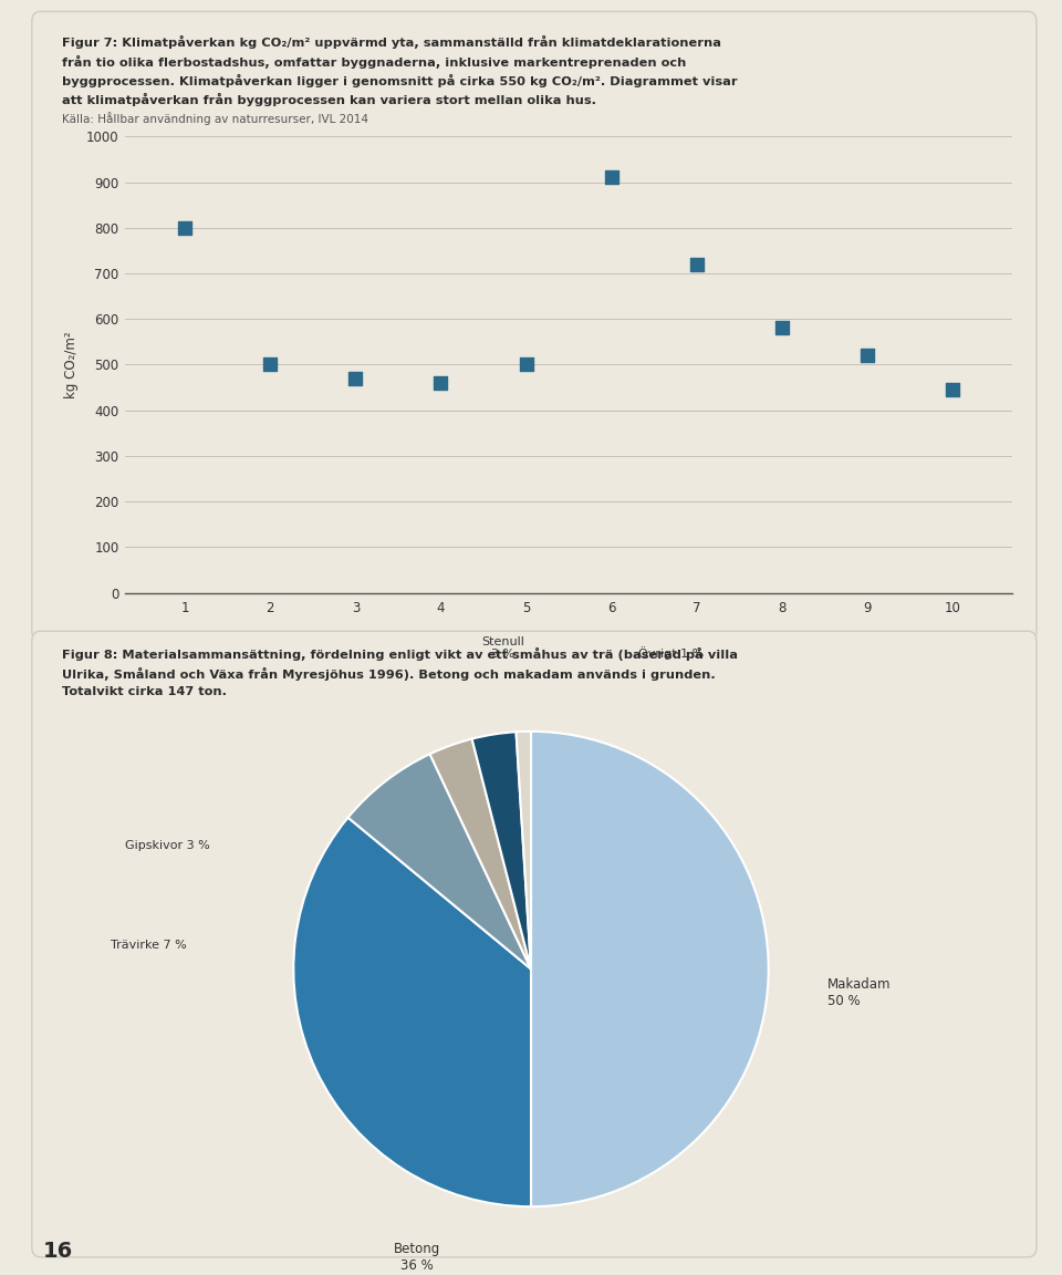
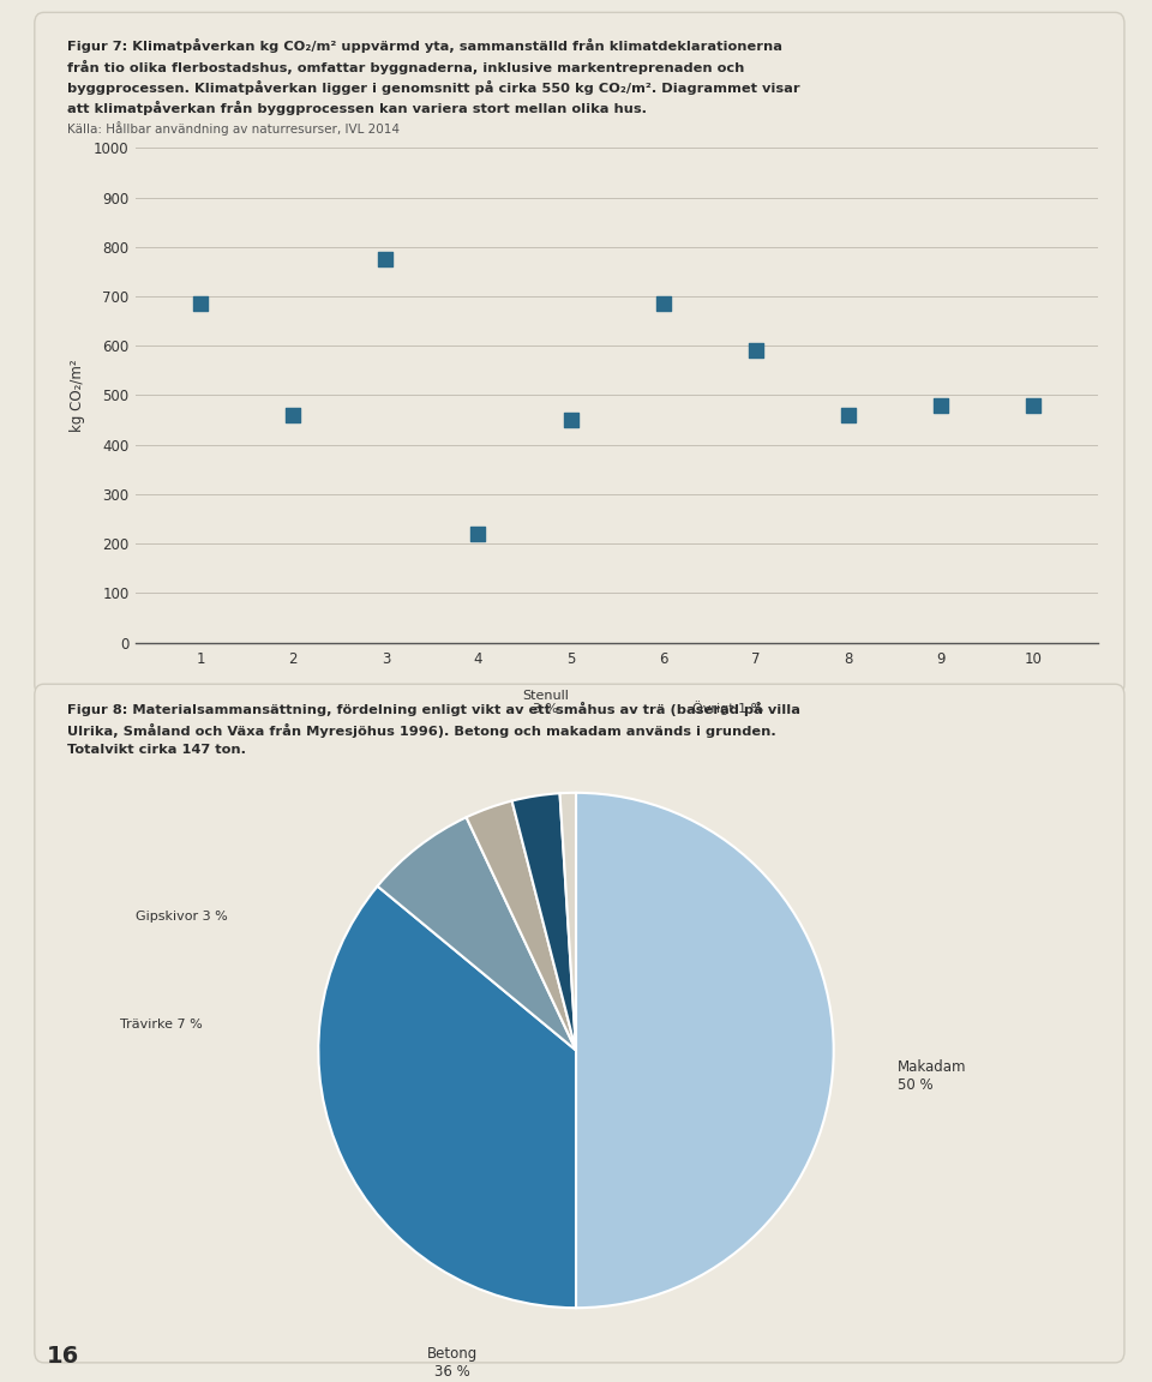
1: 800 -> 685
2: 500 -> 460
3: 470 -> 775
4: 460 -> 220
5: 500 -> 450
6: 910 -> 685
7: 720 -> 590
8: 580 -> 460
9: 520 -> 480
10: 445 -> 480
